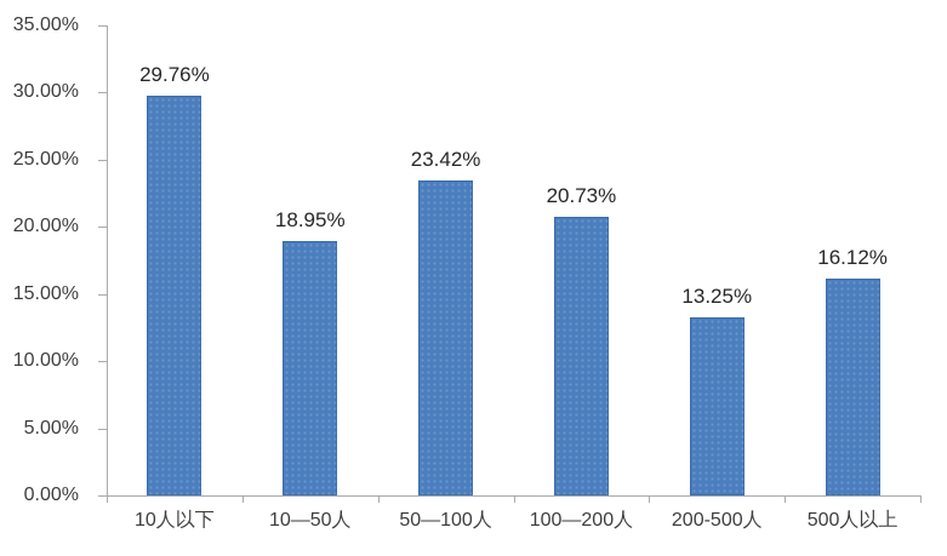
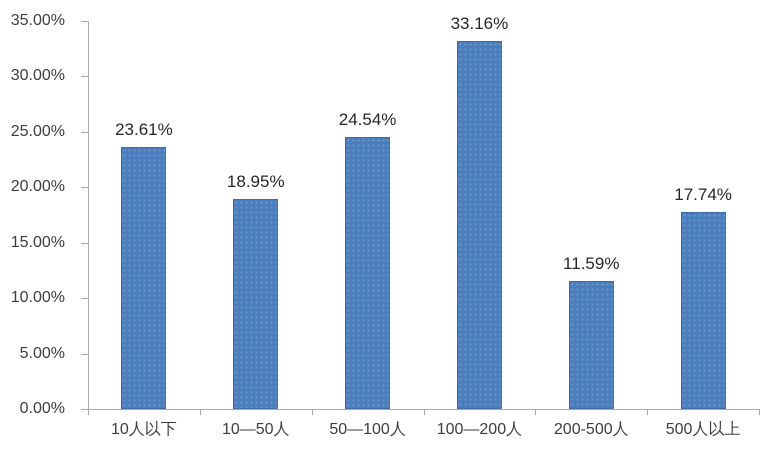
10人以下: 29.76% -> 23.61%
50—100人: 23.42% -> 24.54%
100—200人: 20.73% -> 33.16%
200-500人: 13.25% -> 11.59%
500人以上: 16.12% -> 17.74%
